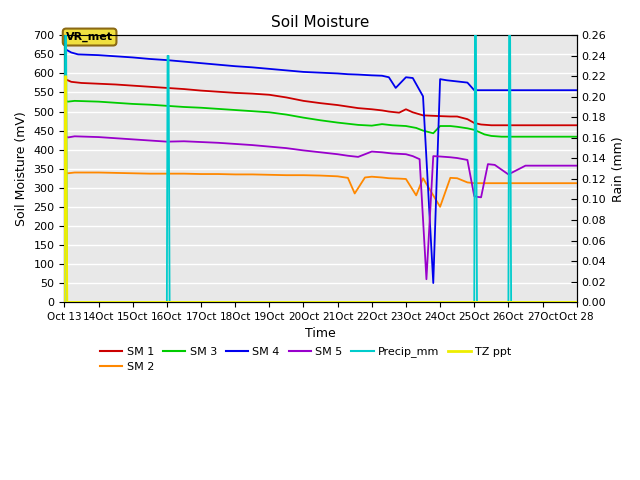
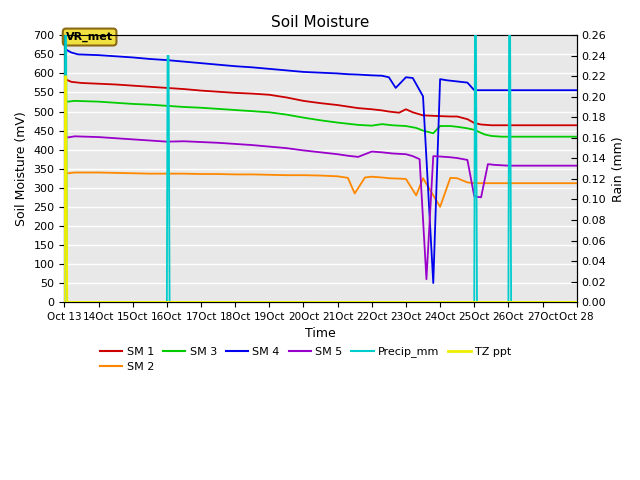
SM 5/26Oct: 335 -> 358
